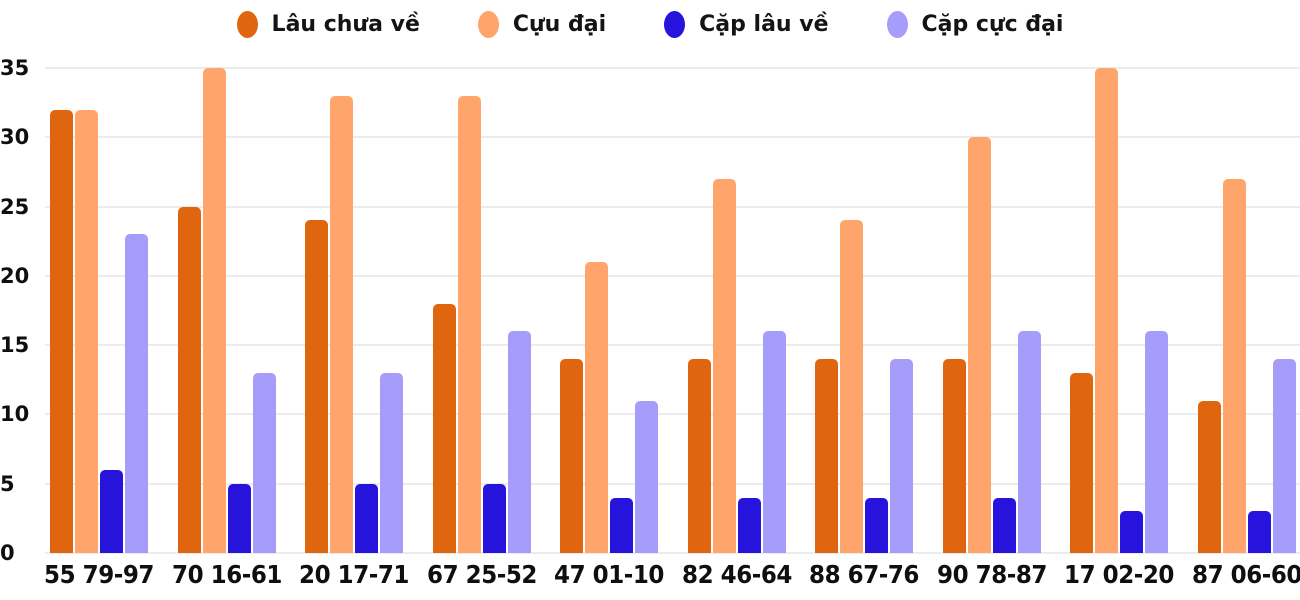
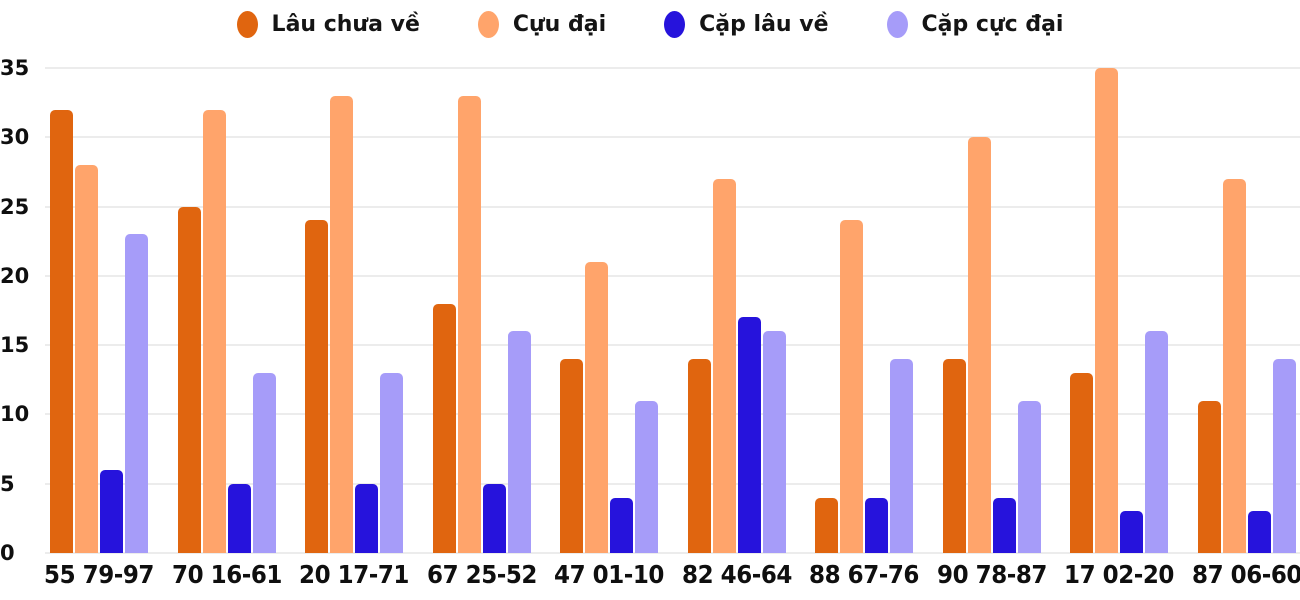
Cựu đại/55 79-97: 32 -> 28
Cựu đại/70 16-61: 35 -> 32
Cặp lâu về/82 46-64: 4 -> 17
Lâu chưa về/88 67-76: 14 -> 4
Cặp cực đại/90 78-87: 16 -> 11
